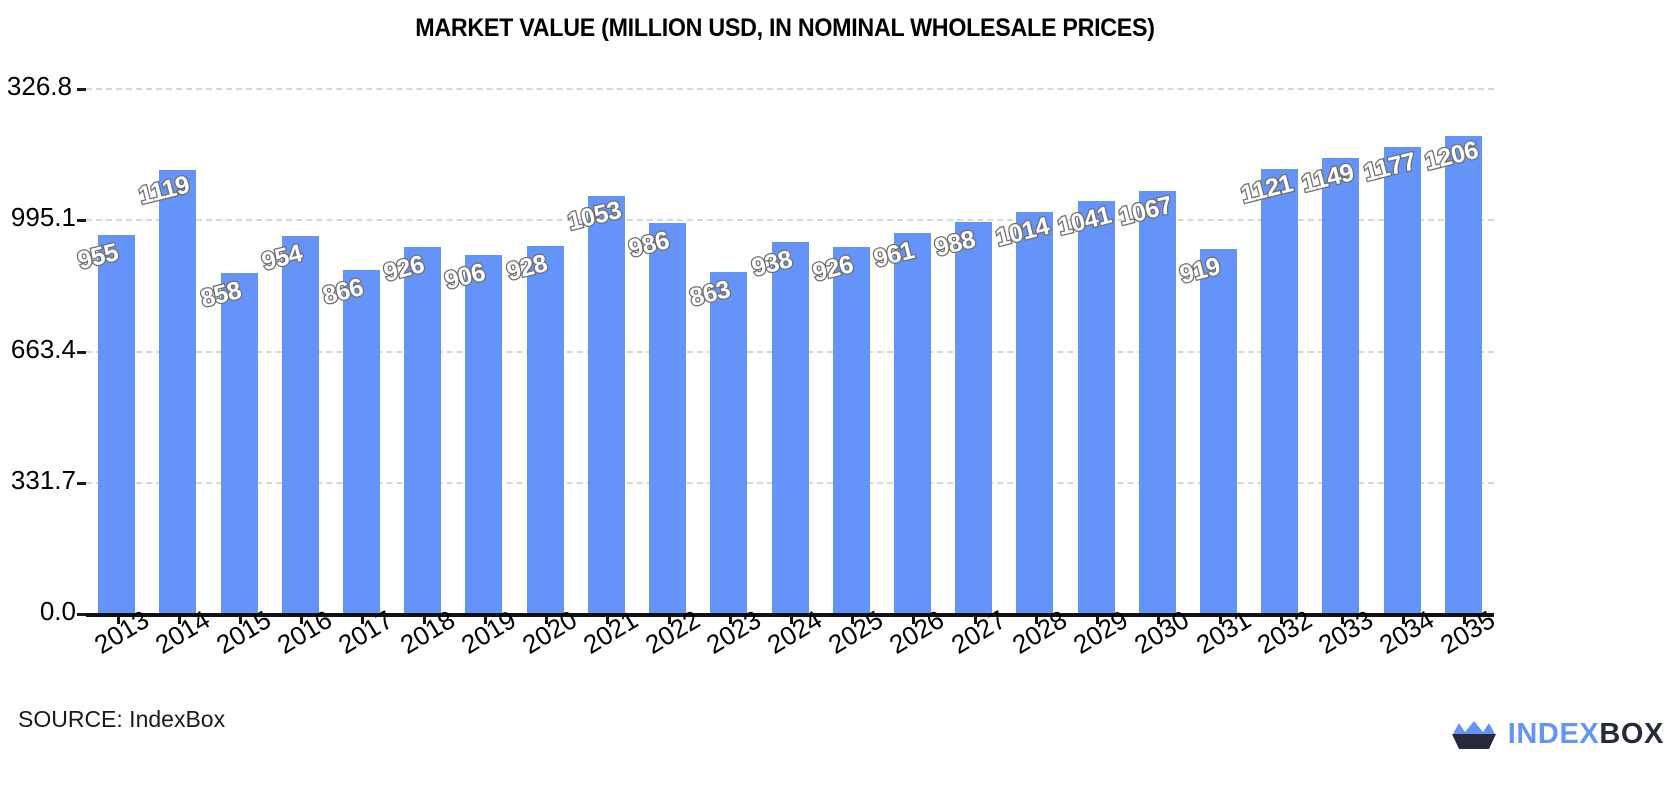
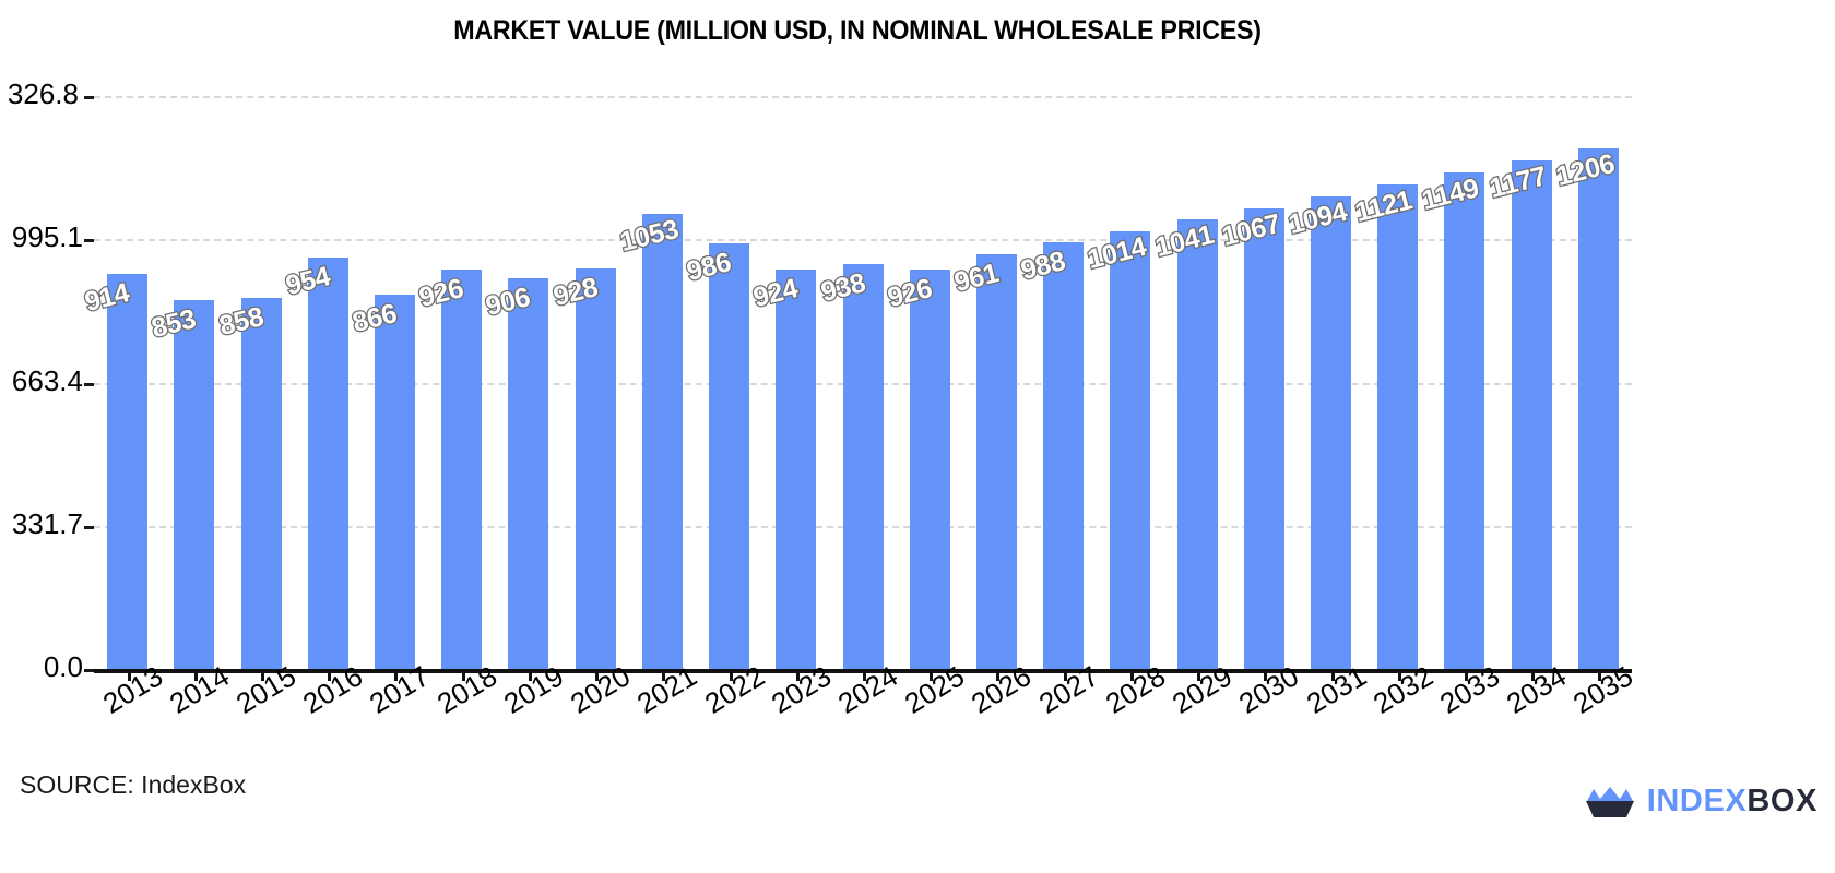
2013: 955 -> 914
2014: 1119 -> 853
2023: 863 -> 924
2031: 919 -> 1094
